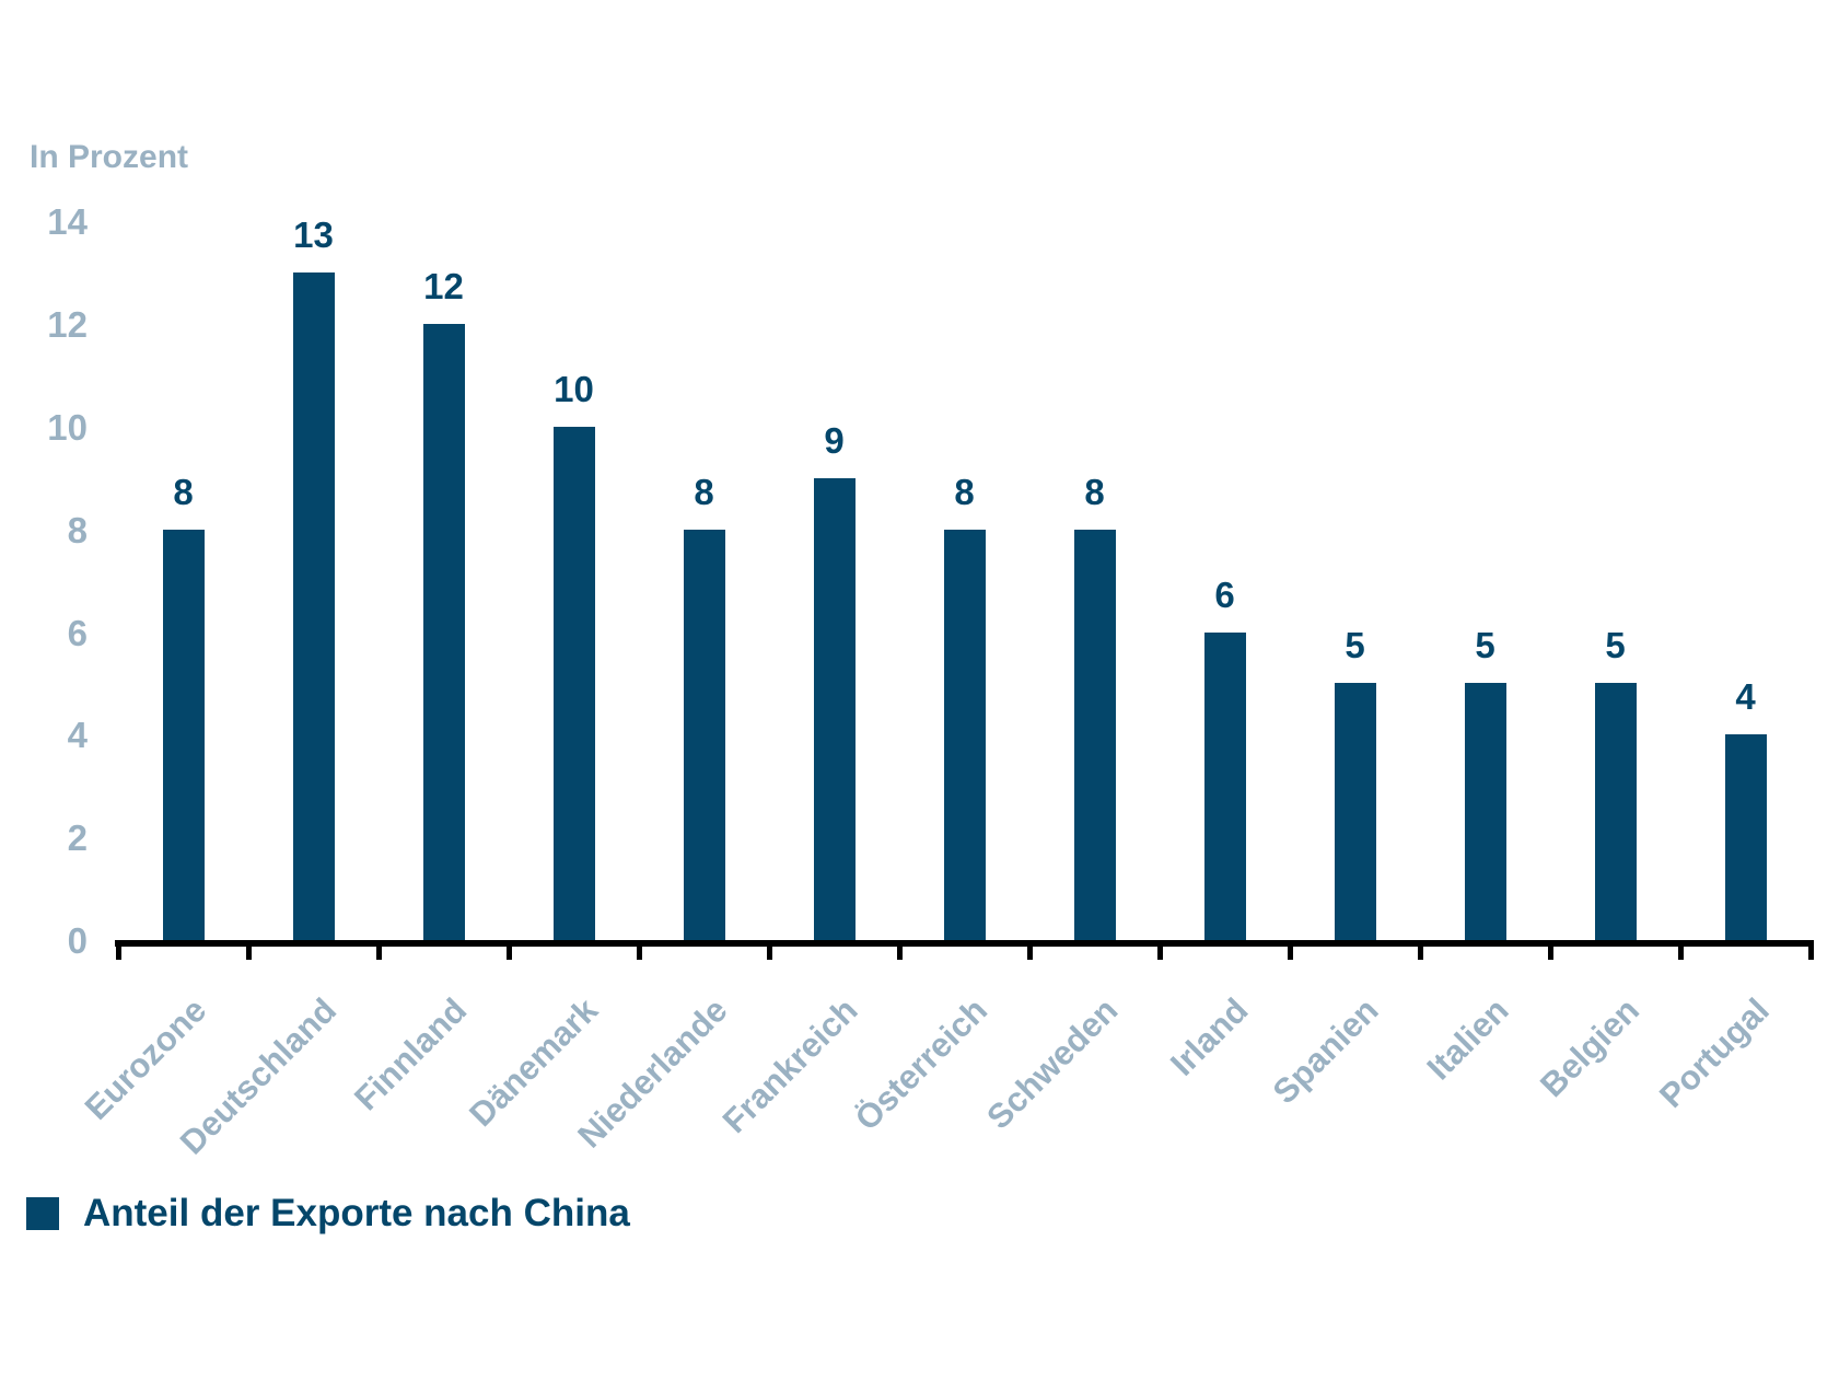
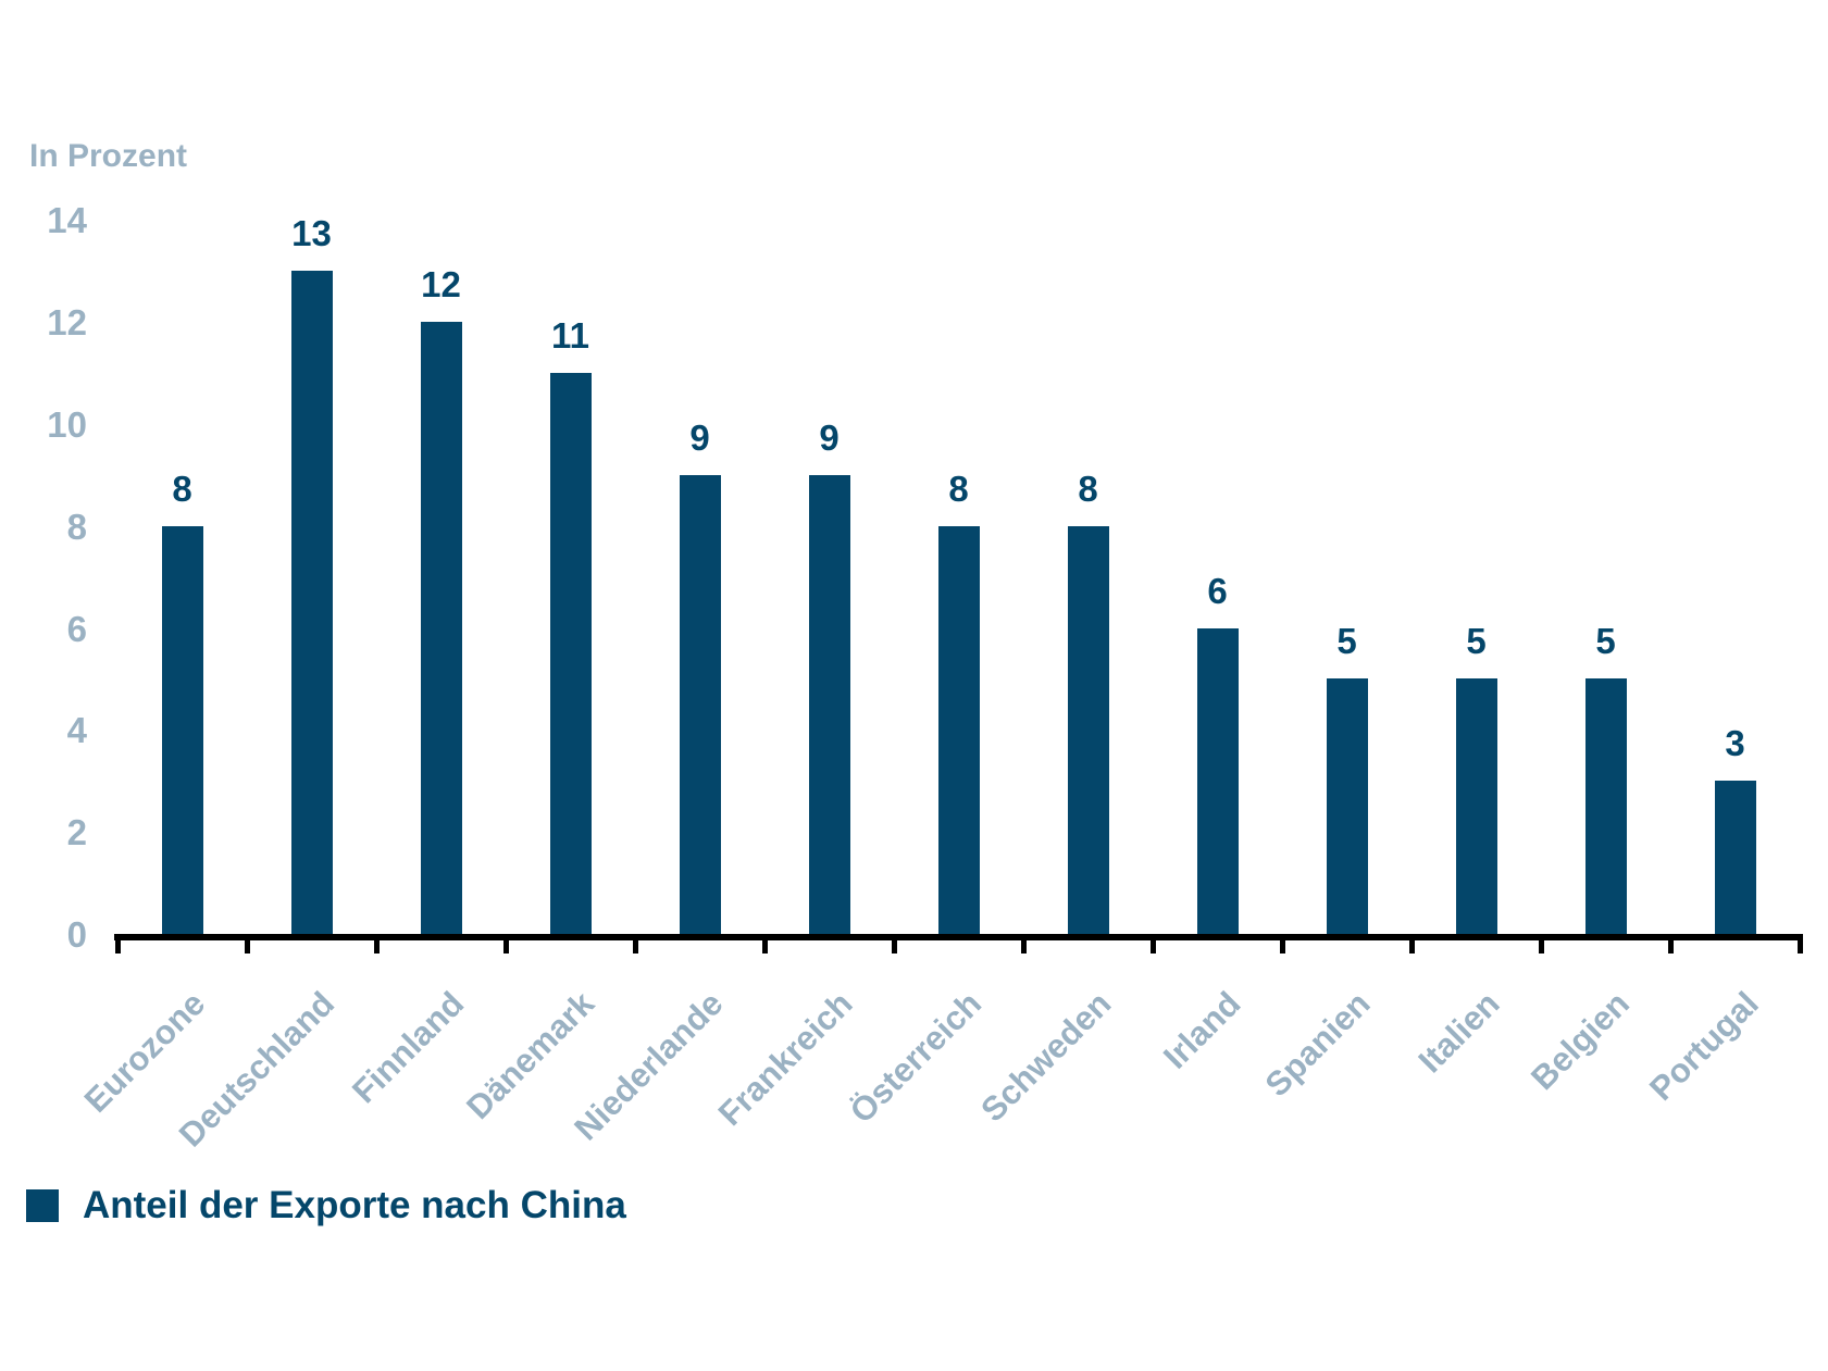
Dänemark: 10 -> 11
Niederlande: 8 -> 9
Portugal: 4 -> 3
